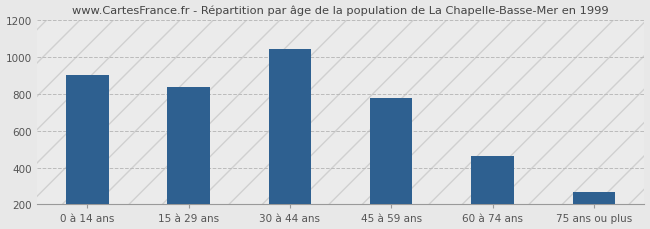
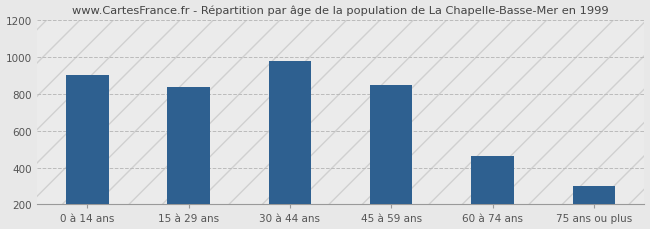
30 à 44 ans: 1040 -> 980
45 à 59 ans: 780 -> 850
75 ans ou plus: 260 -> 300
